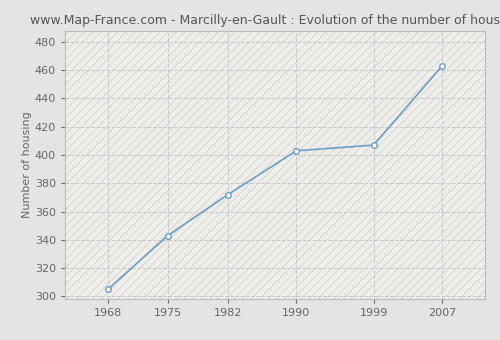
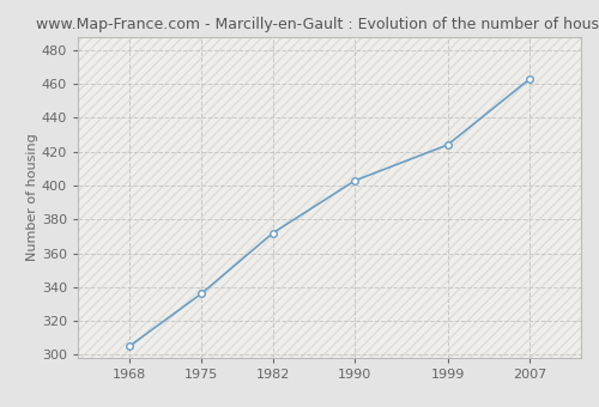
1975: 343 -> 336
1999: 407 -> 424
